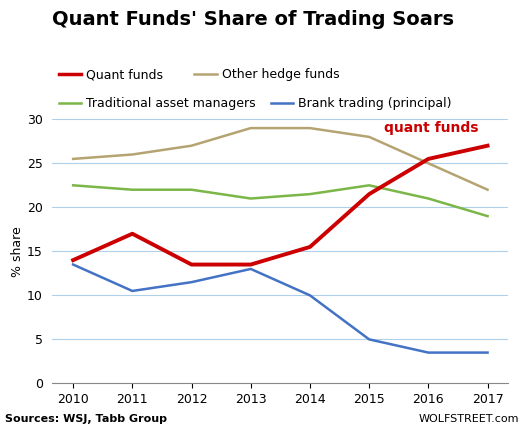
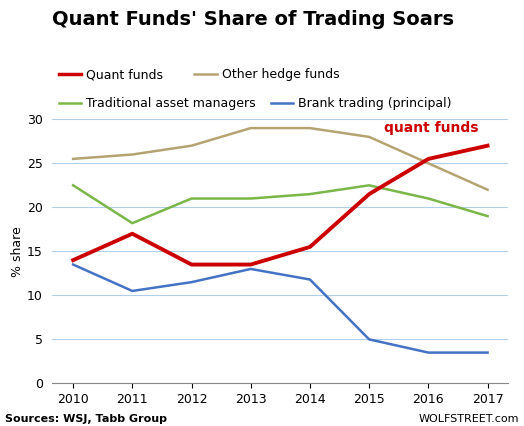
Traditional asset managers/2011: 22.0 -> 18.2
Traditional asset managers/2012: 22.0 -> 21.0
Brank trading (principal)/2014: 10.0 -> 11.8
